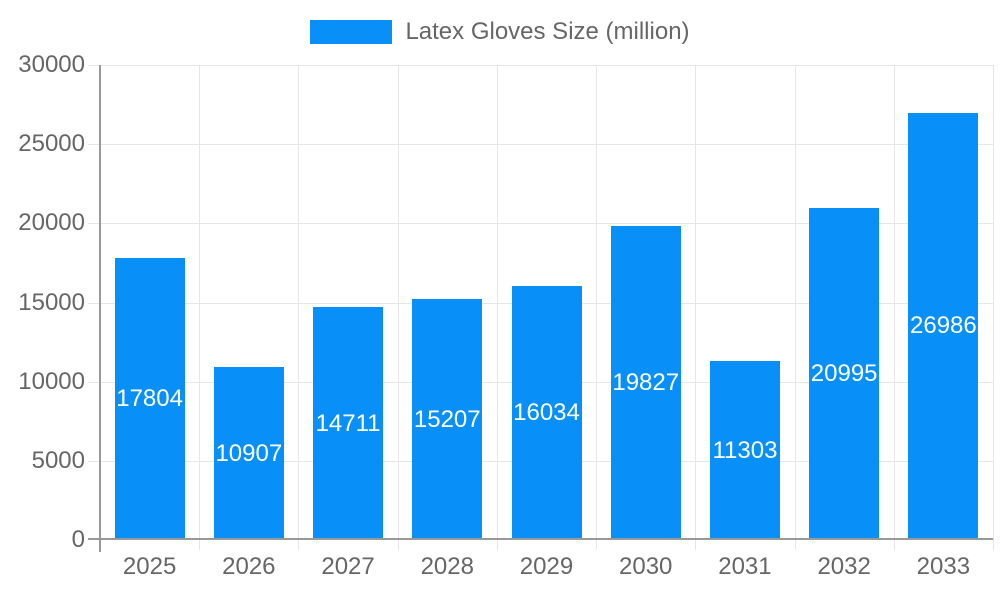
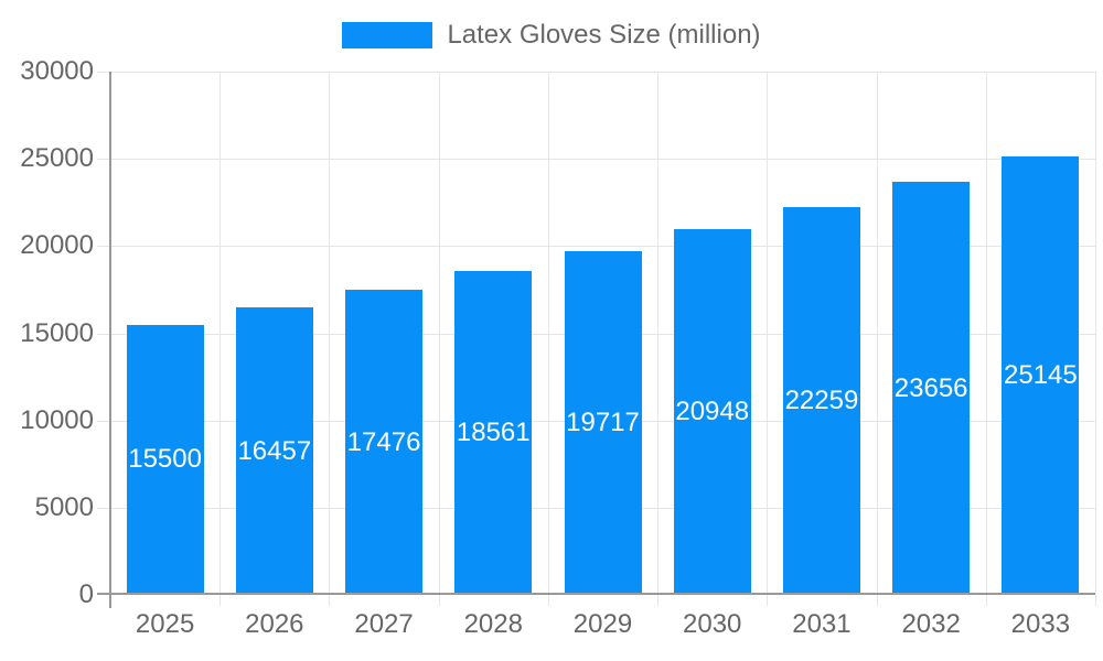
2025: 17804 -> 15500
2026: 10907 -> 16457
2027: 14711 -> 17476
2028: 15207 -> 18561
2029: 16034 -> 19717
2030: 19827 -> 20948
2031: 11303 -> 22259
2032: 20995 -> 23656
2033: 26986 -> 25145
